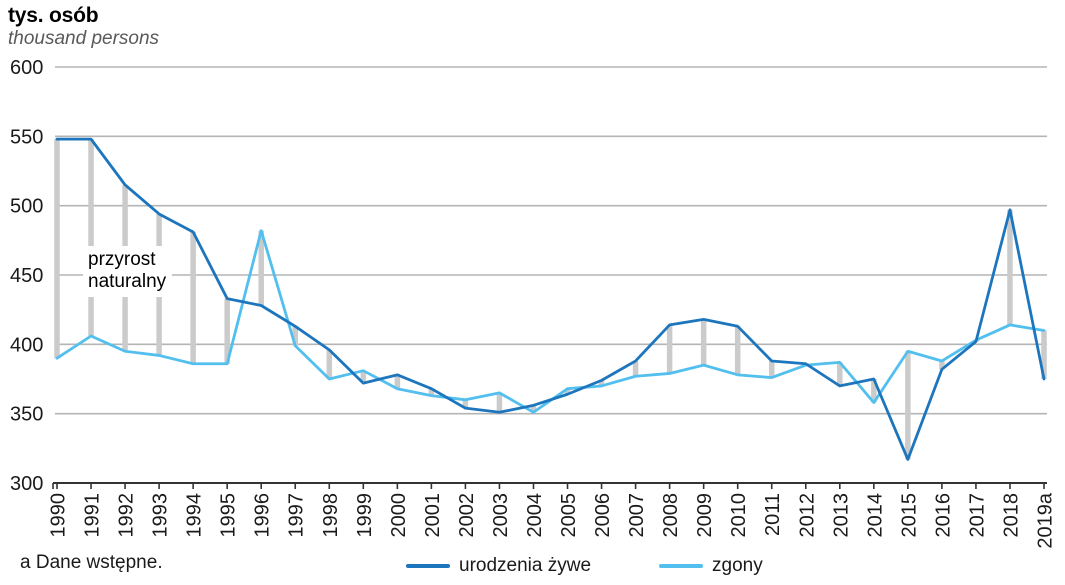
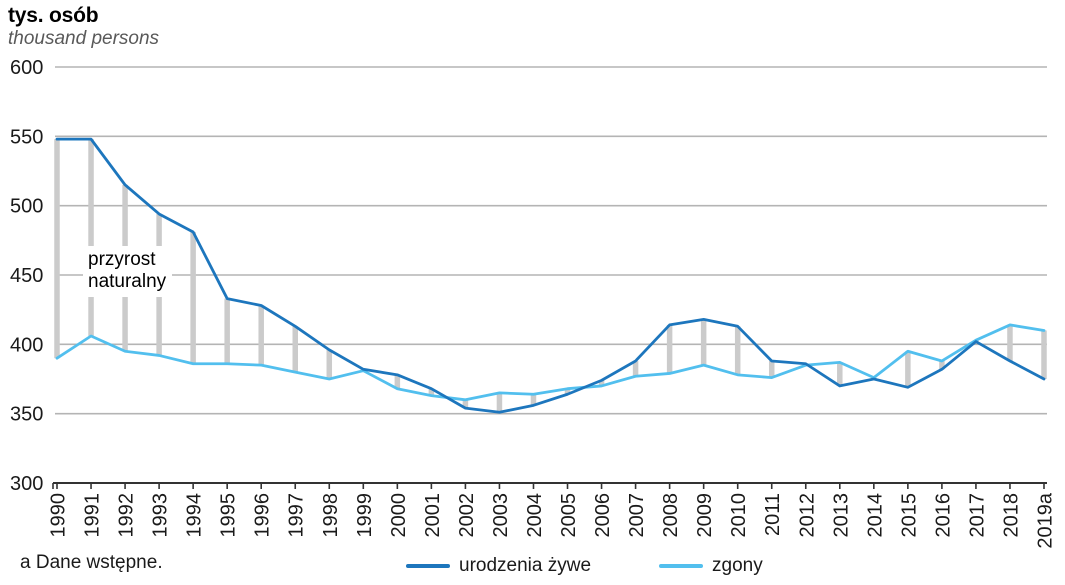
zgony/1996: 482 -> 385
zgony/1997: 399 -> 380
urodzenia żywe/1999: 372 -> 382
zgony/2004: 351 -> 364
zgony/2014: 358 -> 376
urodzenia żywe/2015: 317 -> 369
urodzenia żywe/2018: 497 -> 388
